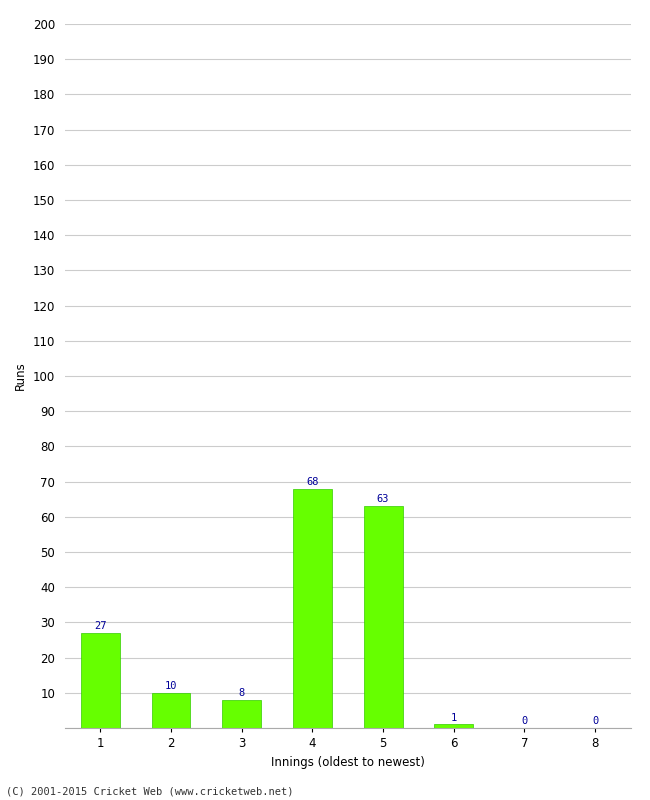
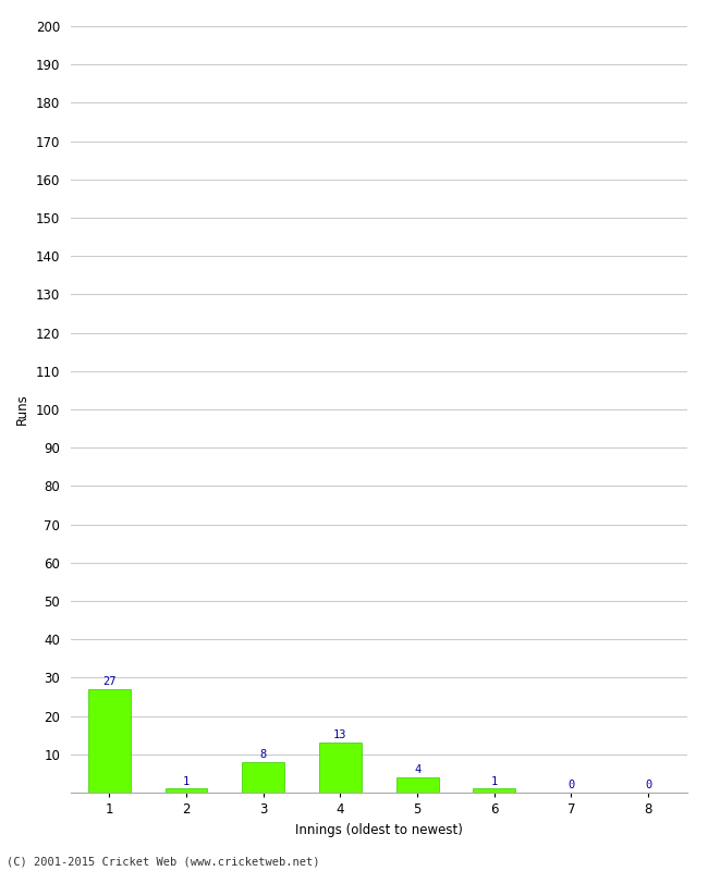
2: 10 -> 1
4: 68 -> 13
5: 63 -> 4
